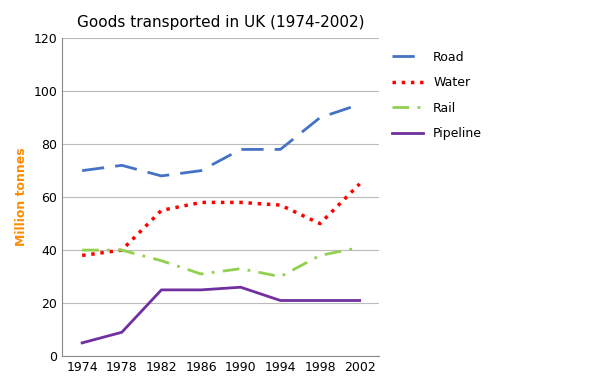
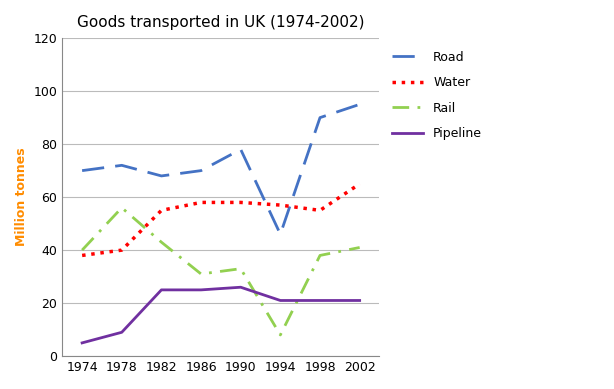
Rail/1978: 40 -> 56
Rail/1982: 36 -> 43
Road/1994: 78 -> 46
Rail/1994: 30 -> 8
Water/1998: 50 -> 55
